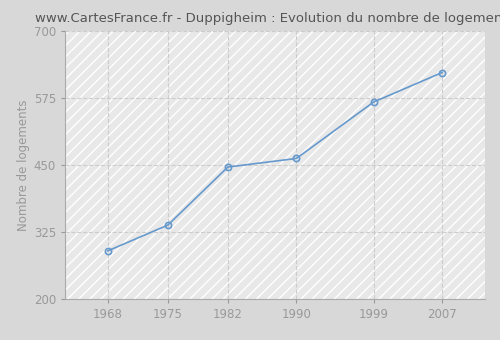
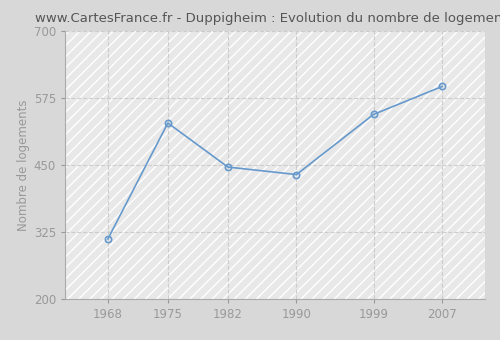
1968: 290 -> 312
1975: 338 -> 528
1990: 462 -> 432
1999: 567 -> 544
2007: 622 -> 596
